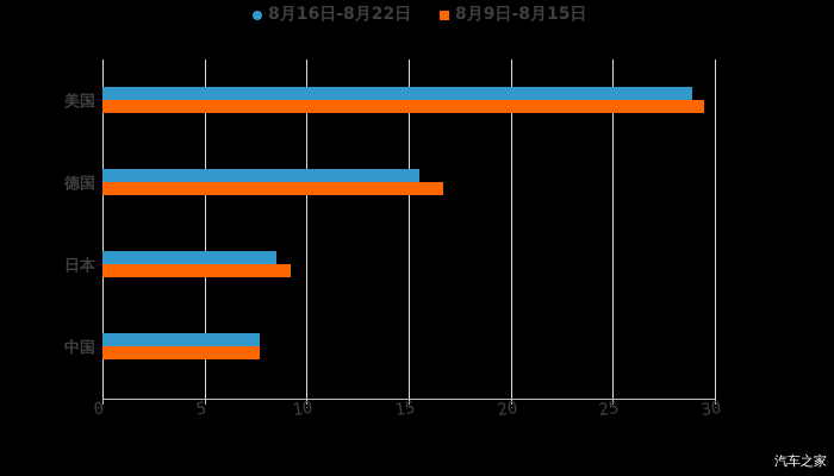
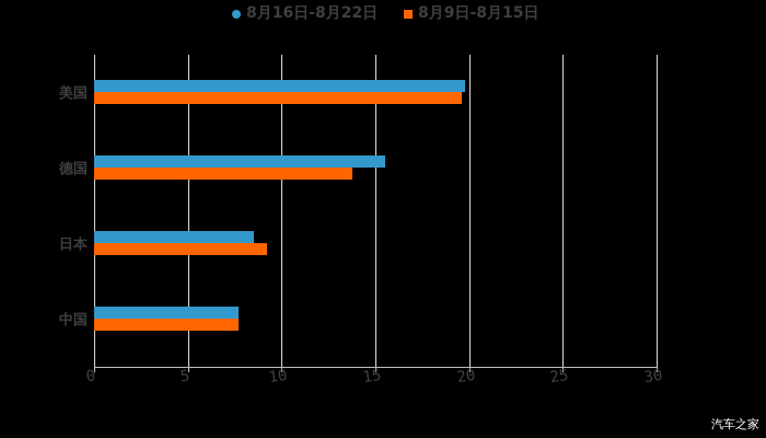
8月16日-8月22日/美国: 28.9 -> 19.8
8月9日-8月15日/美国: 29.5 -> 19.6
8月9日-8月15日/德国: 16.7 -> 13.8
